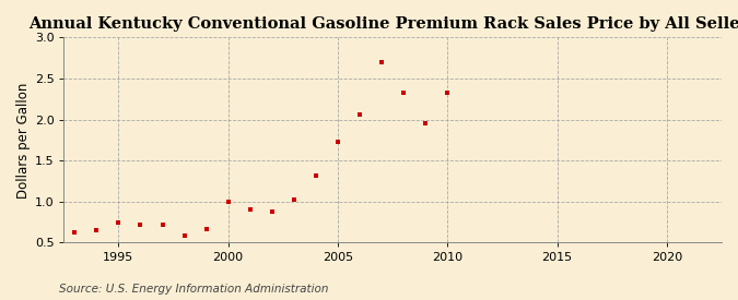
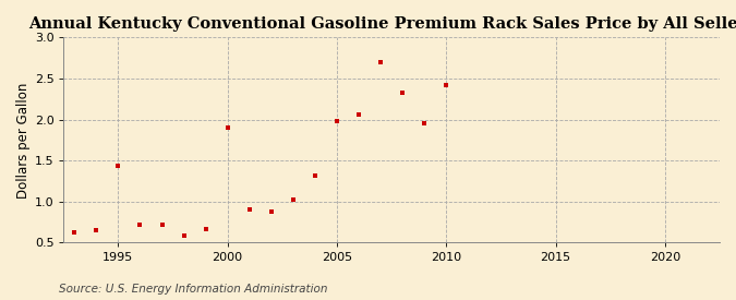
1995: 0.75 -> 1.44
2000: 1.00 -> 1.90
2005: 1.73 -> 1.98
2010: 2.32 -> 2.42
